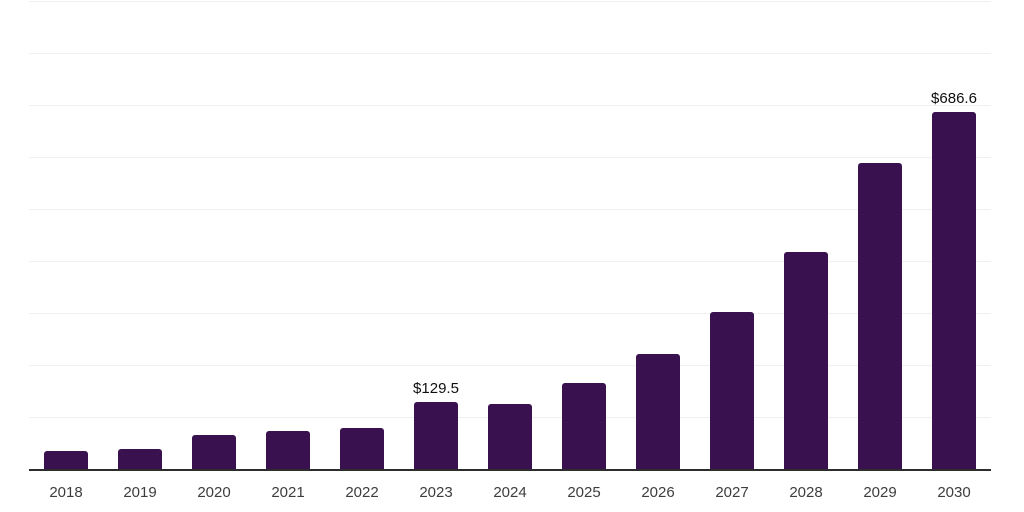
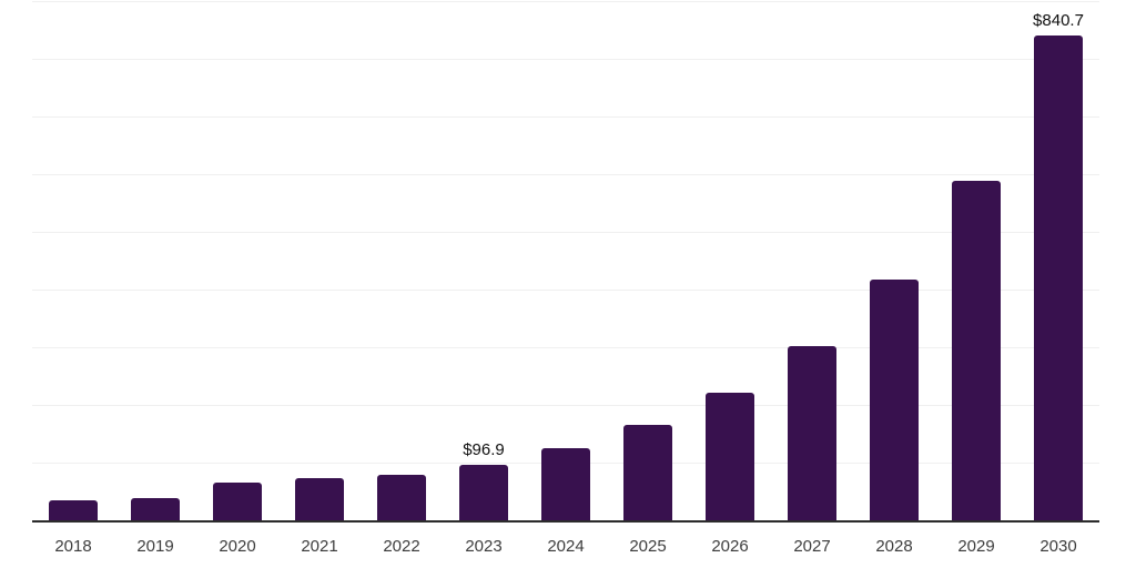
2023: $129.5 -> $96.9
2030: $686.6 -> $840.7
